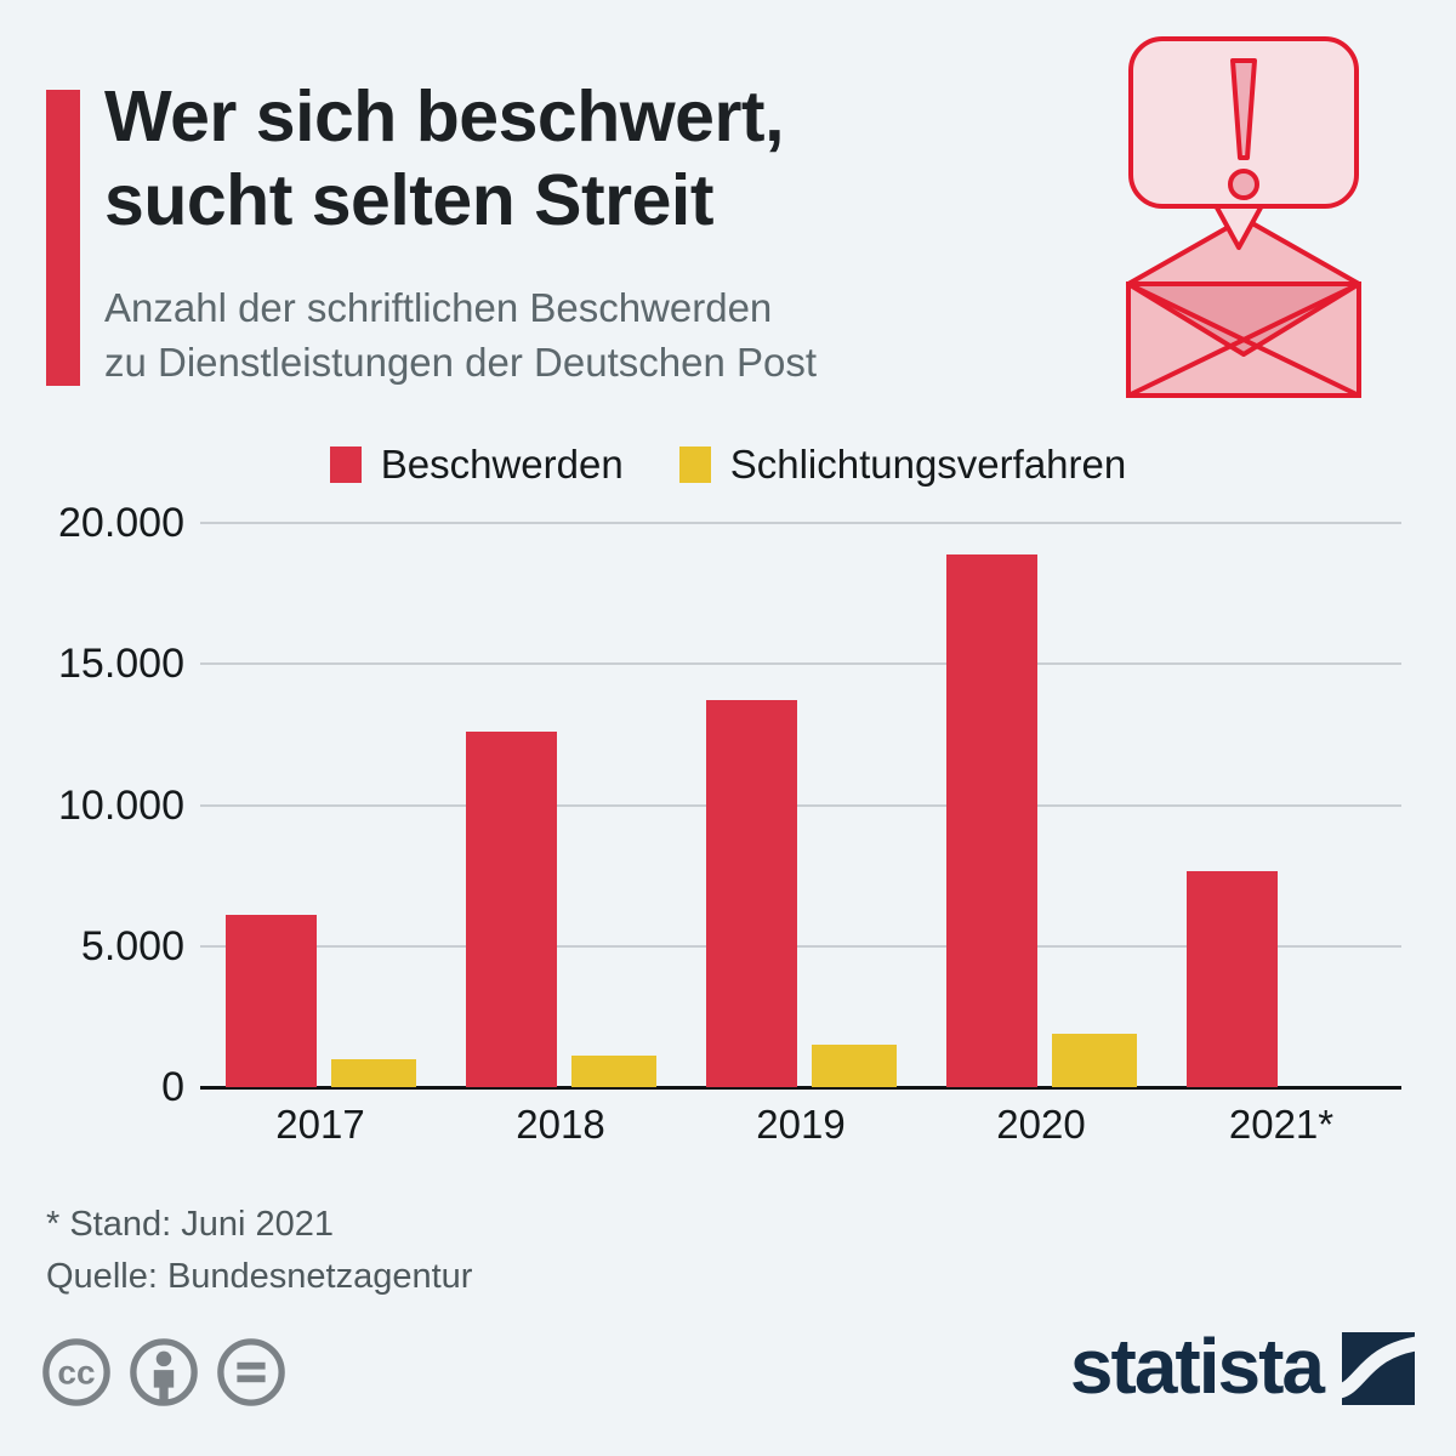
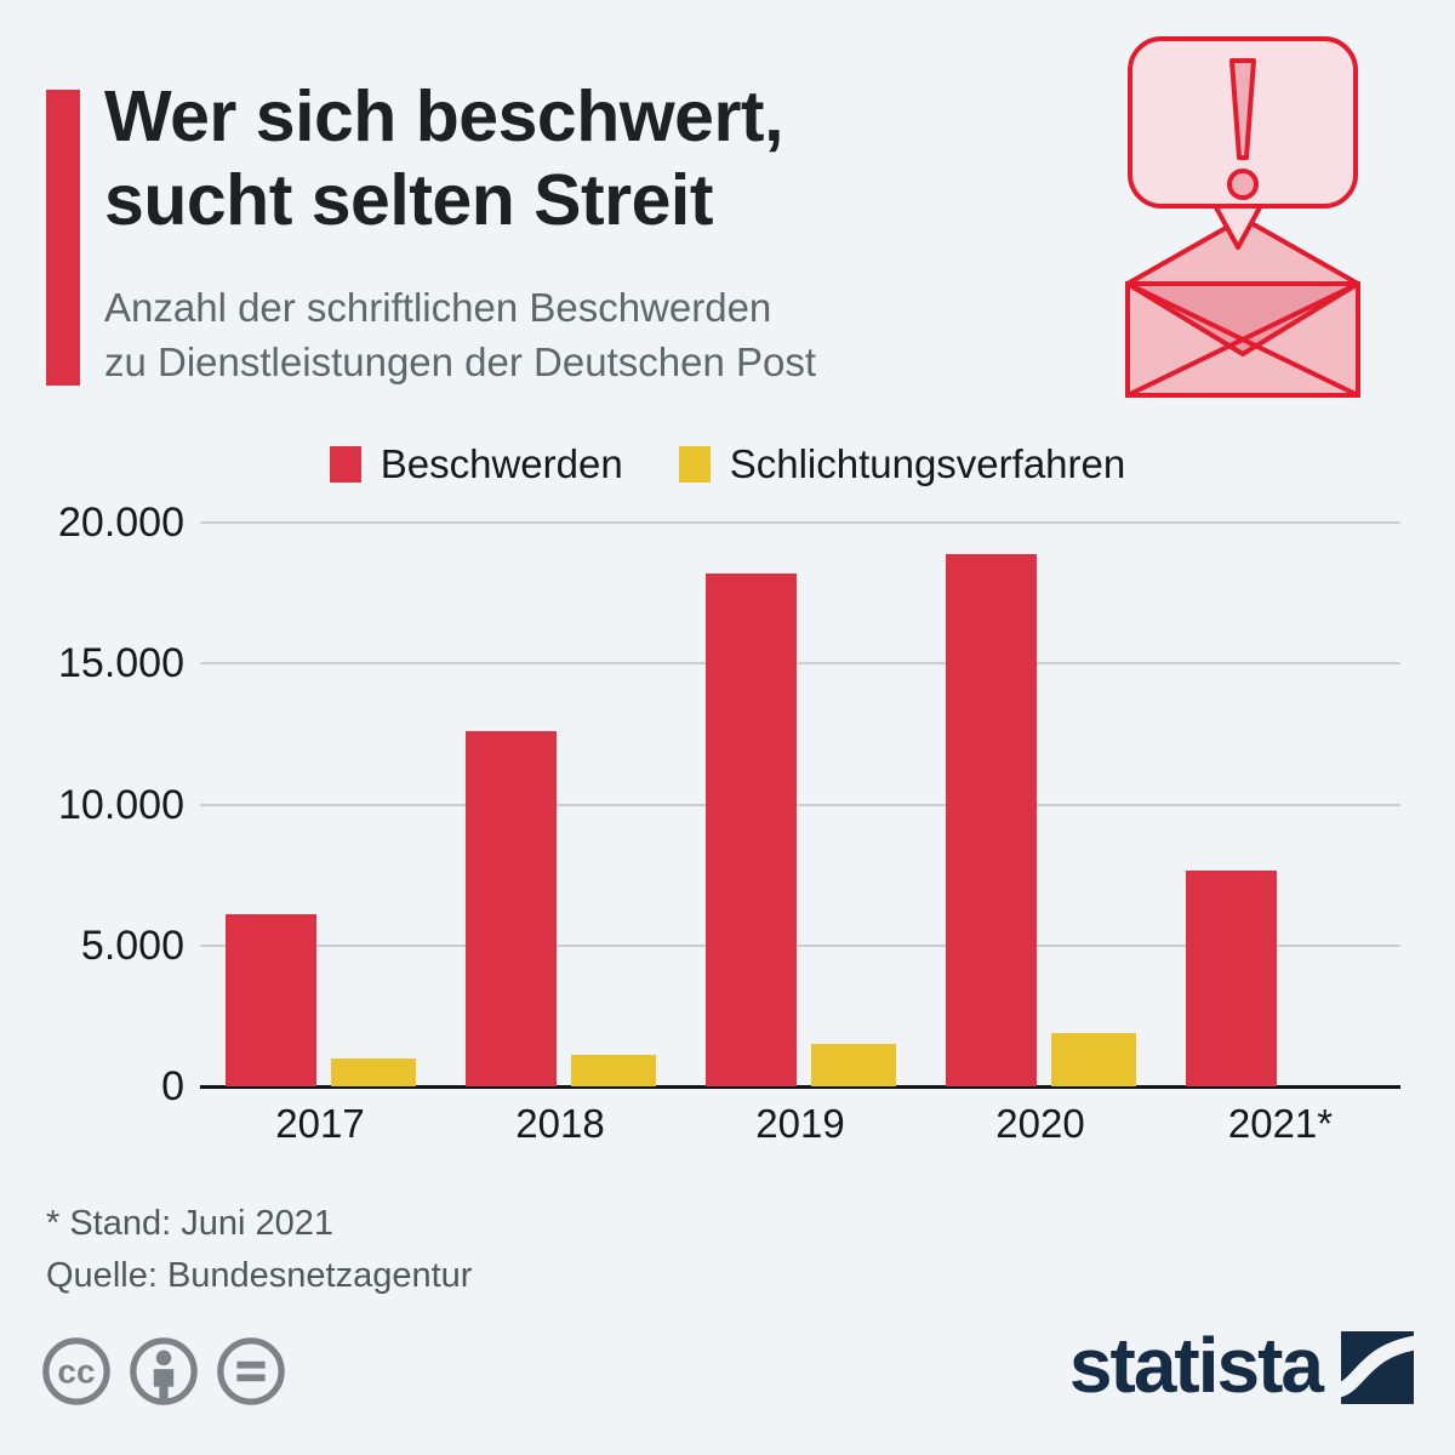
Beschwerden/2019: 13700 -> 18200
